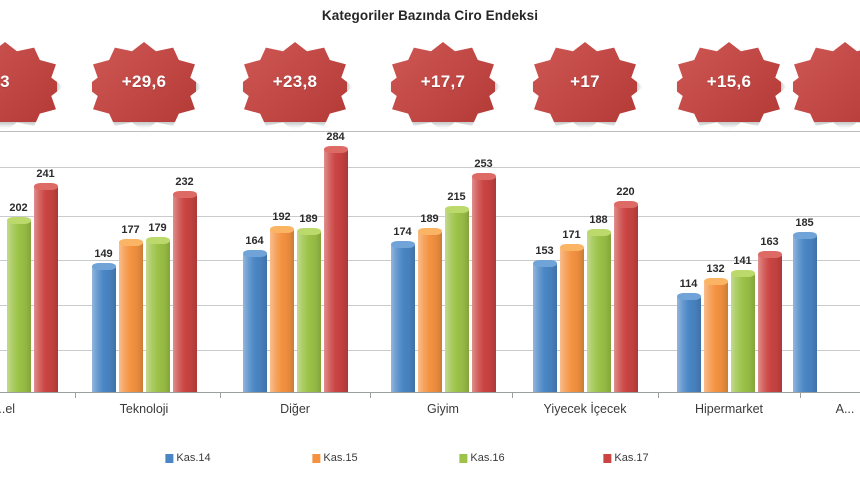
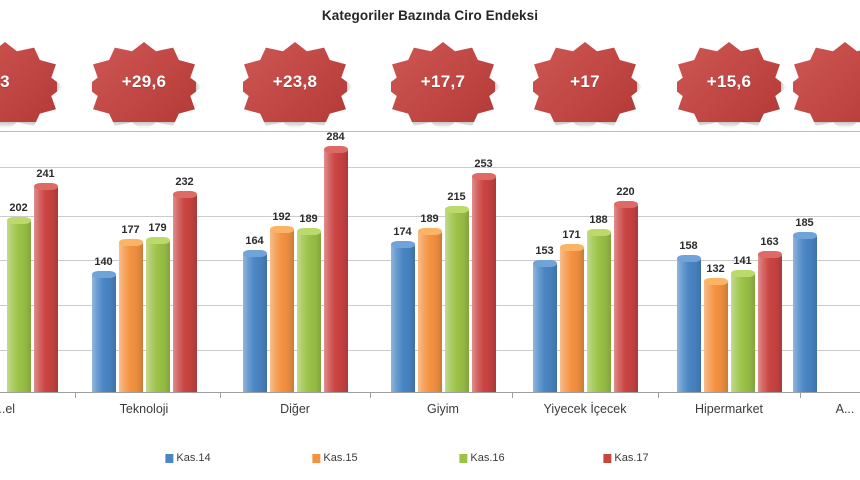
Kas.14/Teknoloji: 149 -> 140
Kas.14/Hipermarket: 114 -> 158
